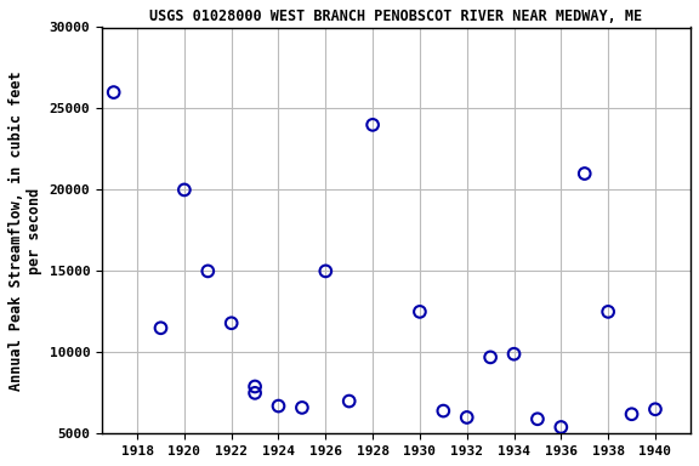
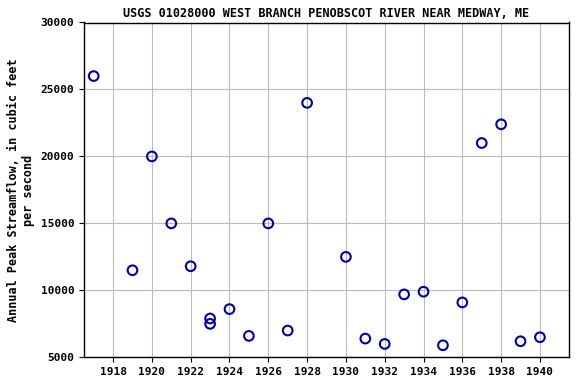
1924: 6700 -> 8600
1936: 5400 -> 9100
1938: 12500 -> 22400
